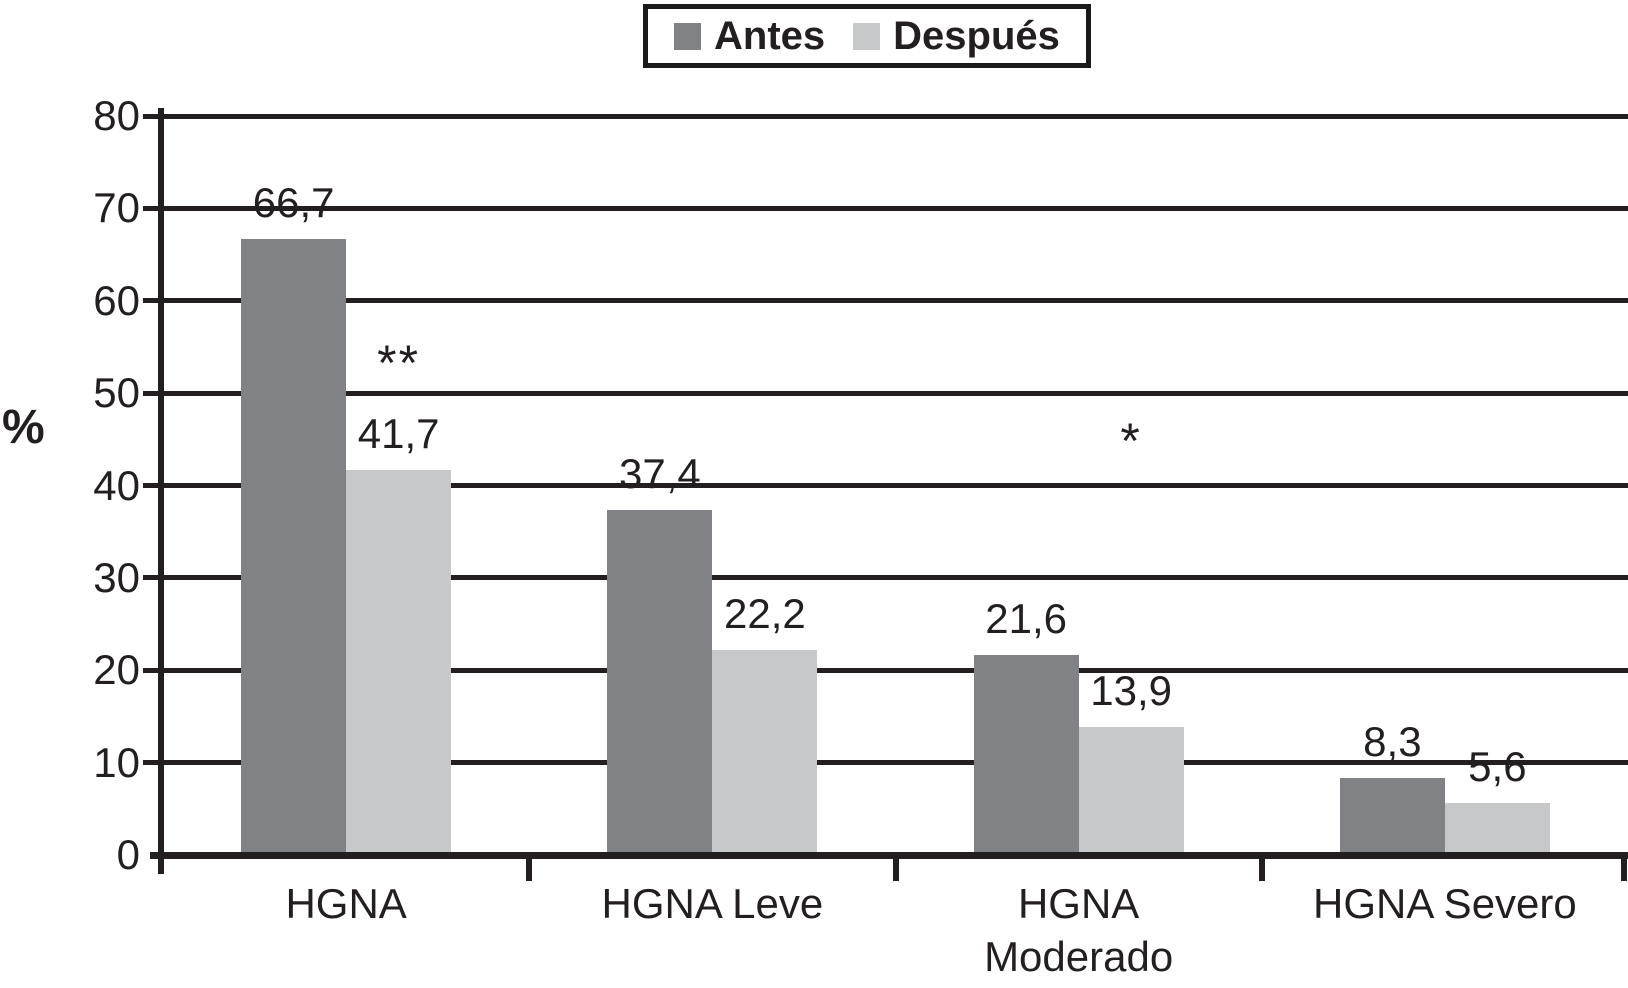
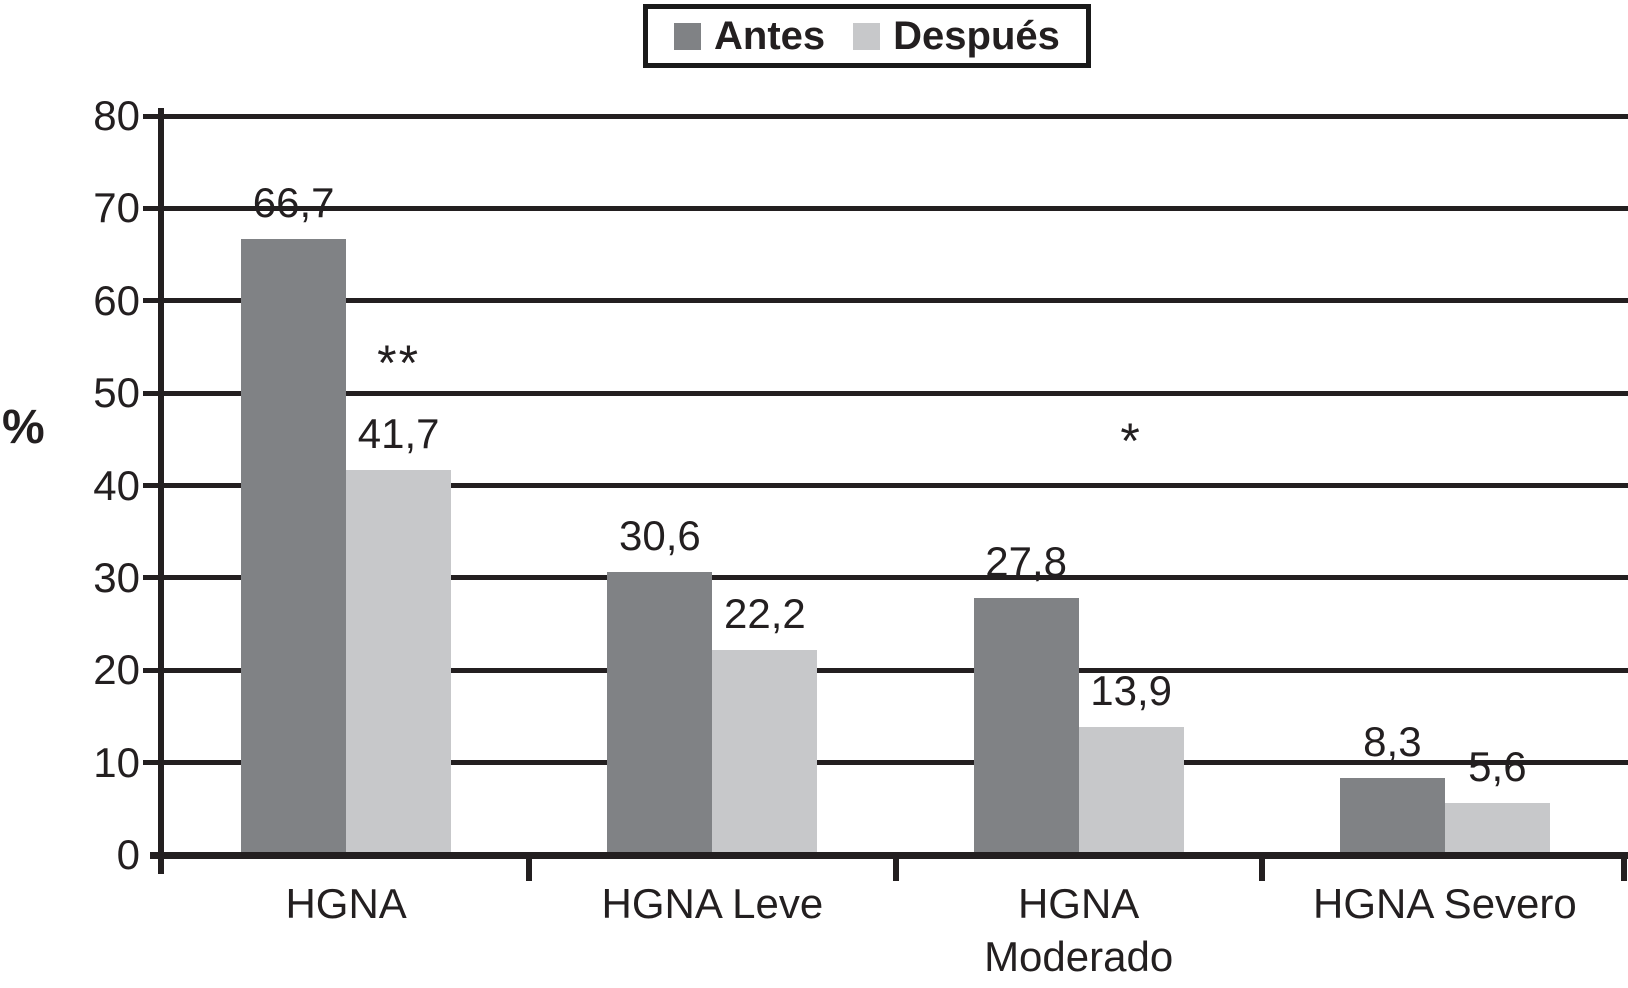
Antes/HGNA Leve: 37,4 -> 30,6
Antes/HGNA Moderado: 21,6 -> 27,8
